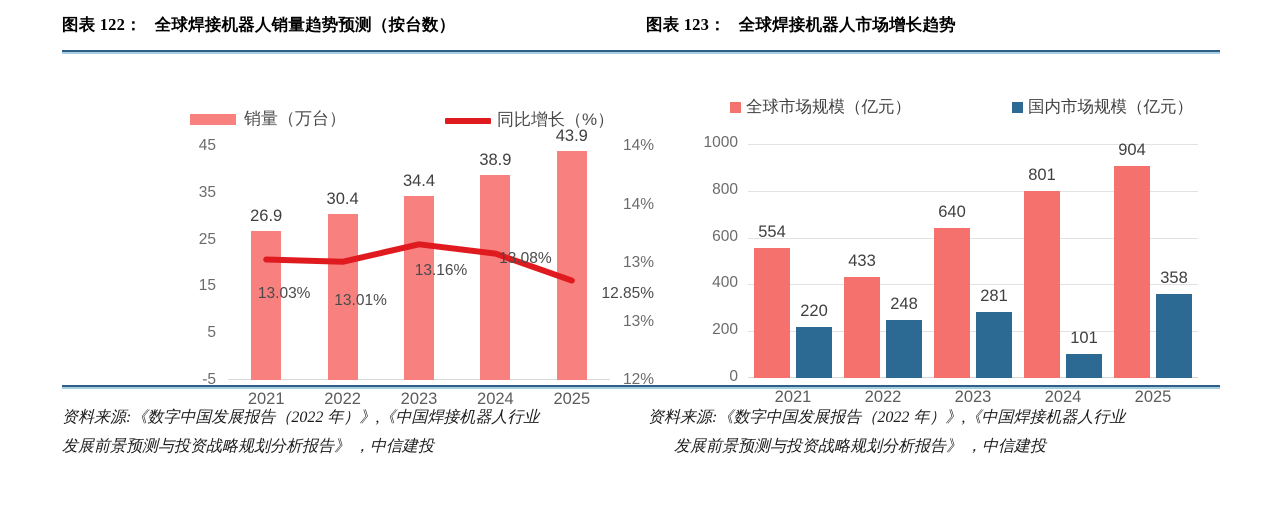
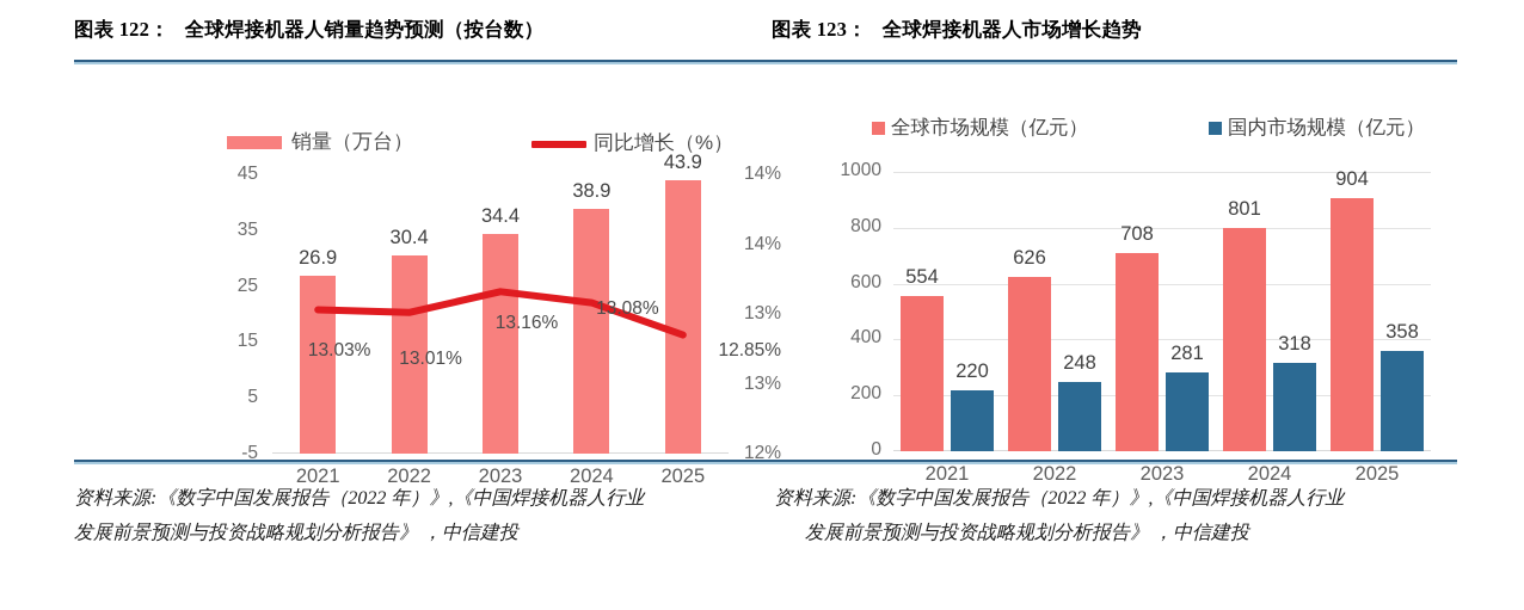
全球焊接机器人市场增长趋势/全球市场规模（亿元）/2022: 433 -> 626
全球焊接机器人市场增长趋势/全球市场规模（亿元）/2023: 640 -> 708
全球焊接机器人市场增长趋势/国内市场规模（亿元）/2024: 101 -> 318
